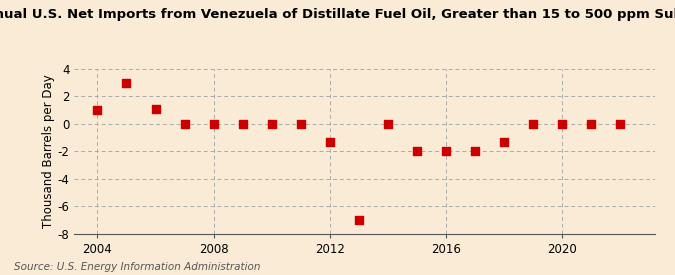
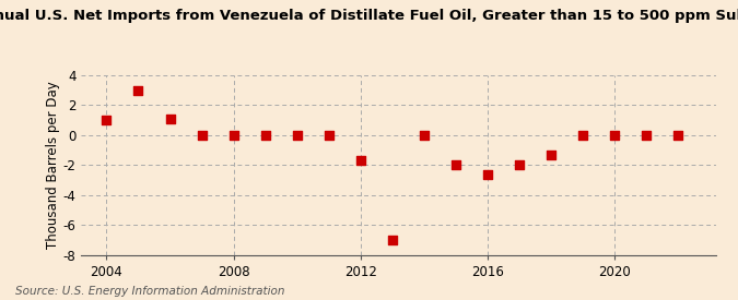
2012: -1.3 -> -1.7
2016: -2.0 -> -2.6
